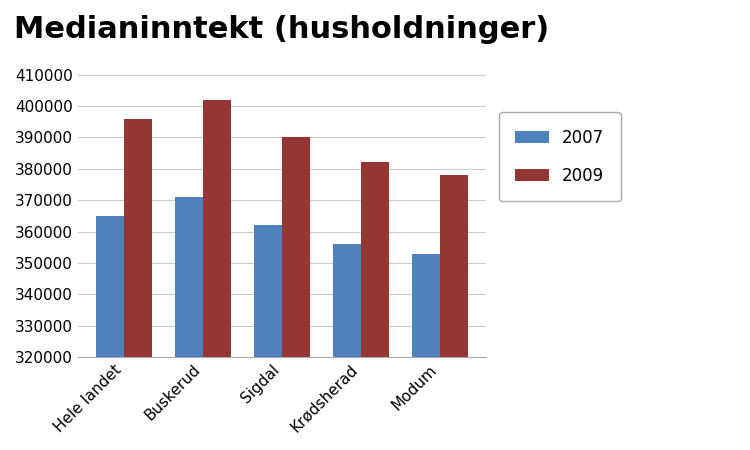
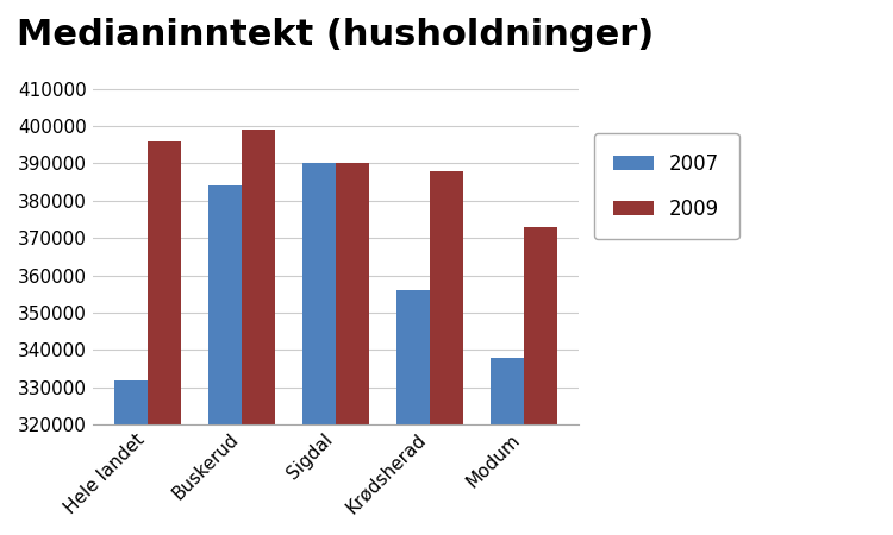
2007/Hele landet: 365000 -> 332000
2007/Buskerud: 371000 -> 384000
2009/Buskerud: 402000 -> 399000
2007/Sigdal: 362000 -> 390000
2009/Krødsherad: 382000 -> 388000
2007/Modum: 353000 -> 338000
2009/Modum: 378000 -> 373000
